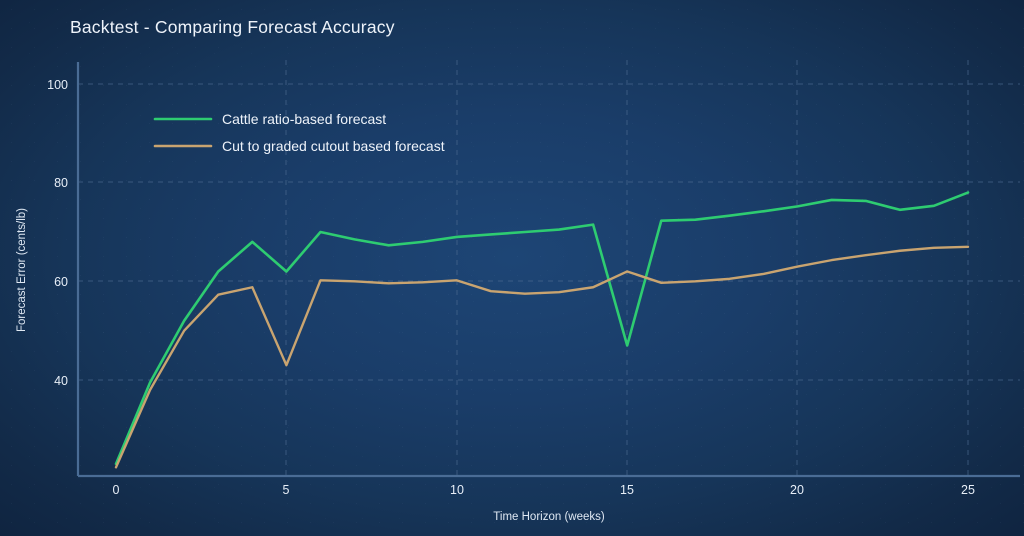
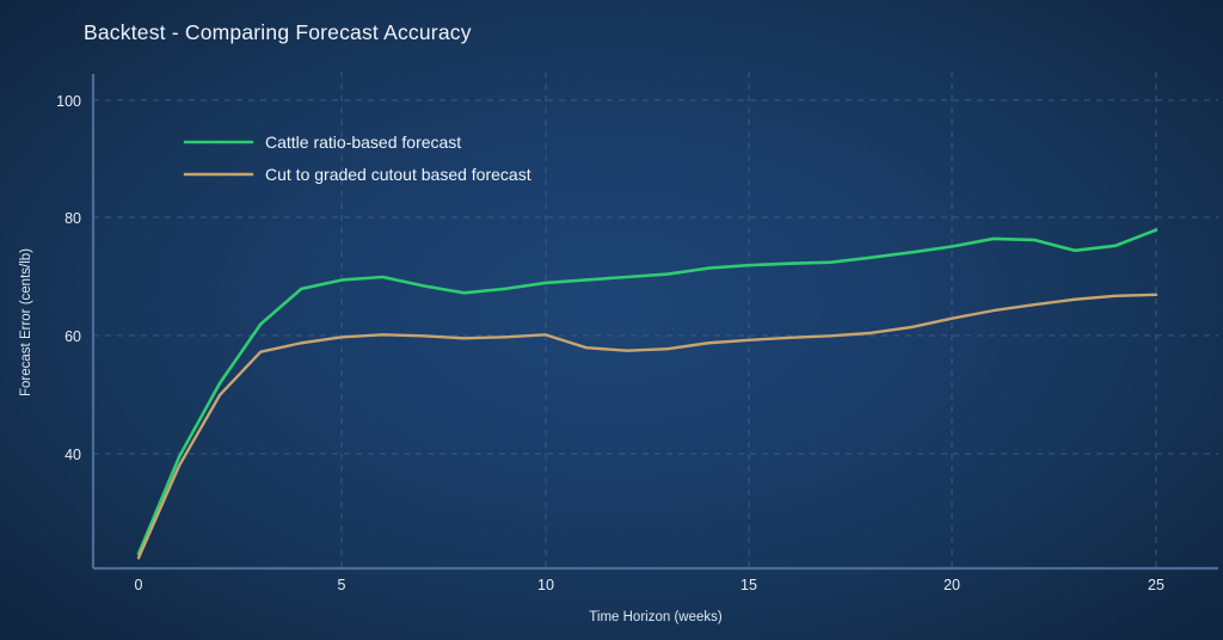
Cattle ratio-based forecast/5: 62 -> 70
Cut to graded cutout based forecast/5: 43 -> 60
Cattle ratio-based forecast/15: 47 -> 72
Cut to graded cutout based forecast/15: 62 -> 59
